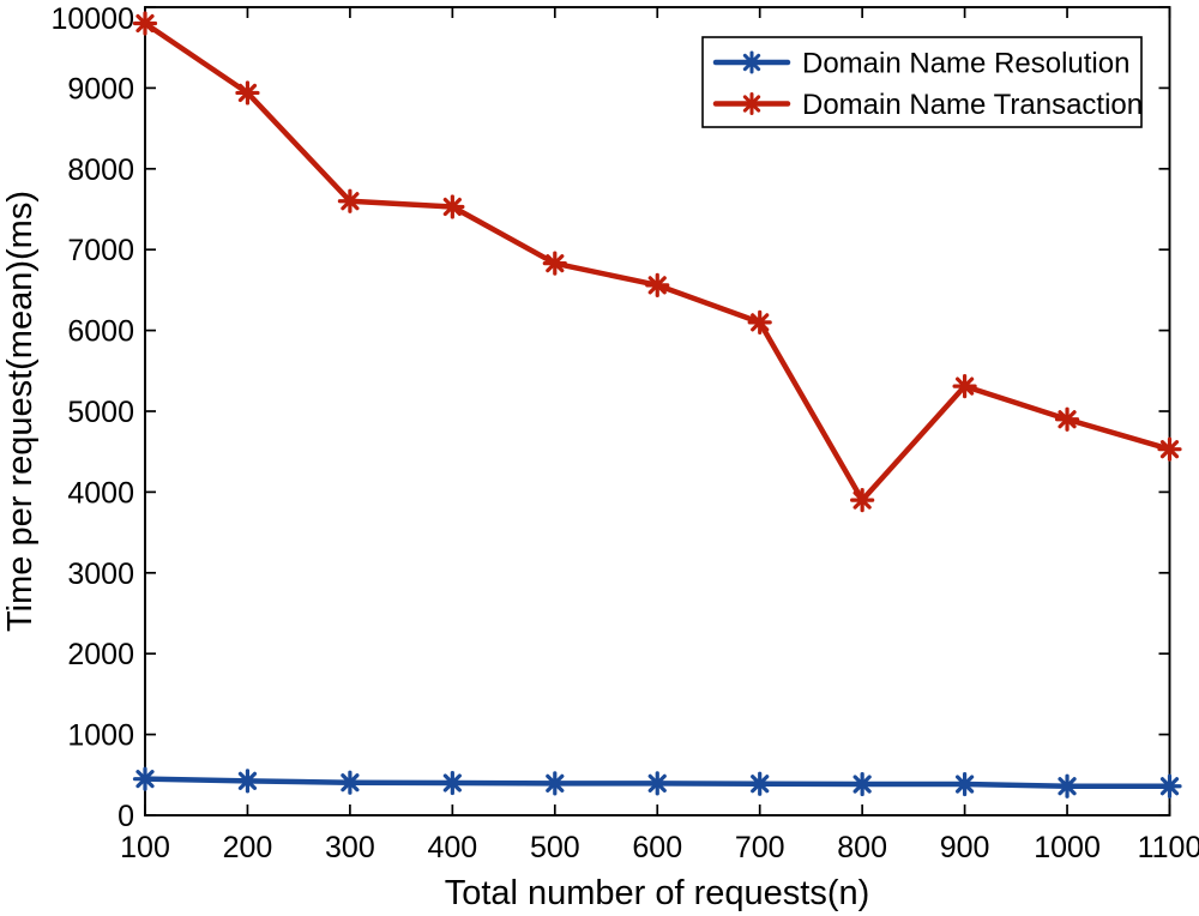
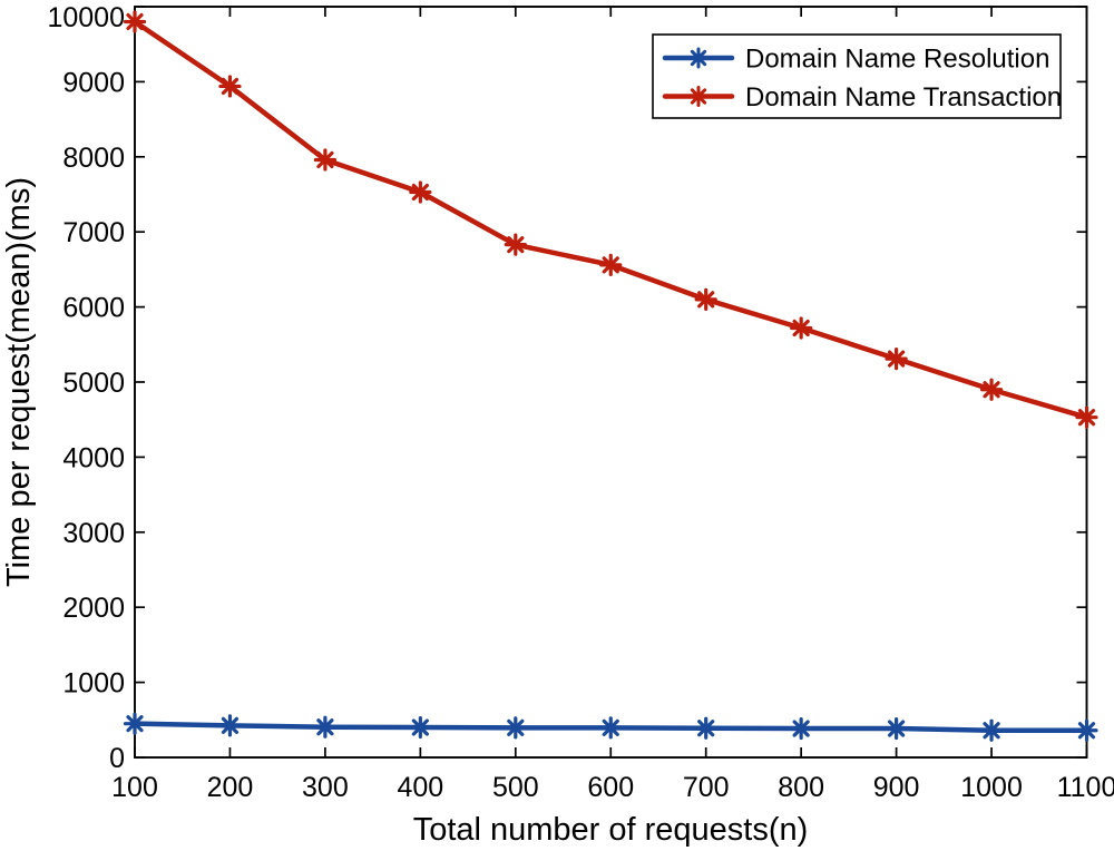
Domain Name Transaction/300: 7600 -> 8000
Domain Name Transaction/800: 3900 -> 5700
